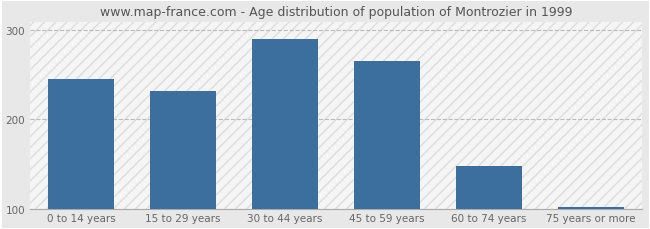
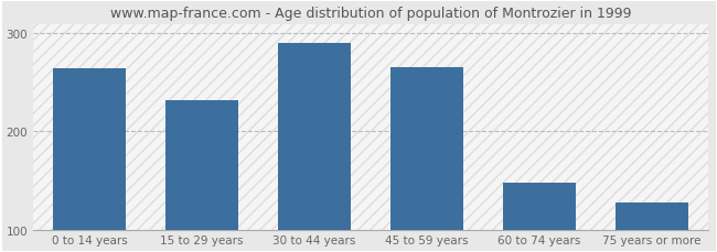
0 to 14 years: 245 -> 264
75 years or more: 102 -> 128
